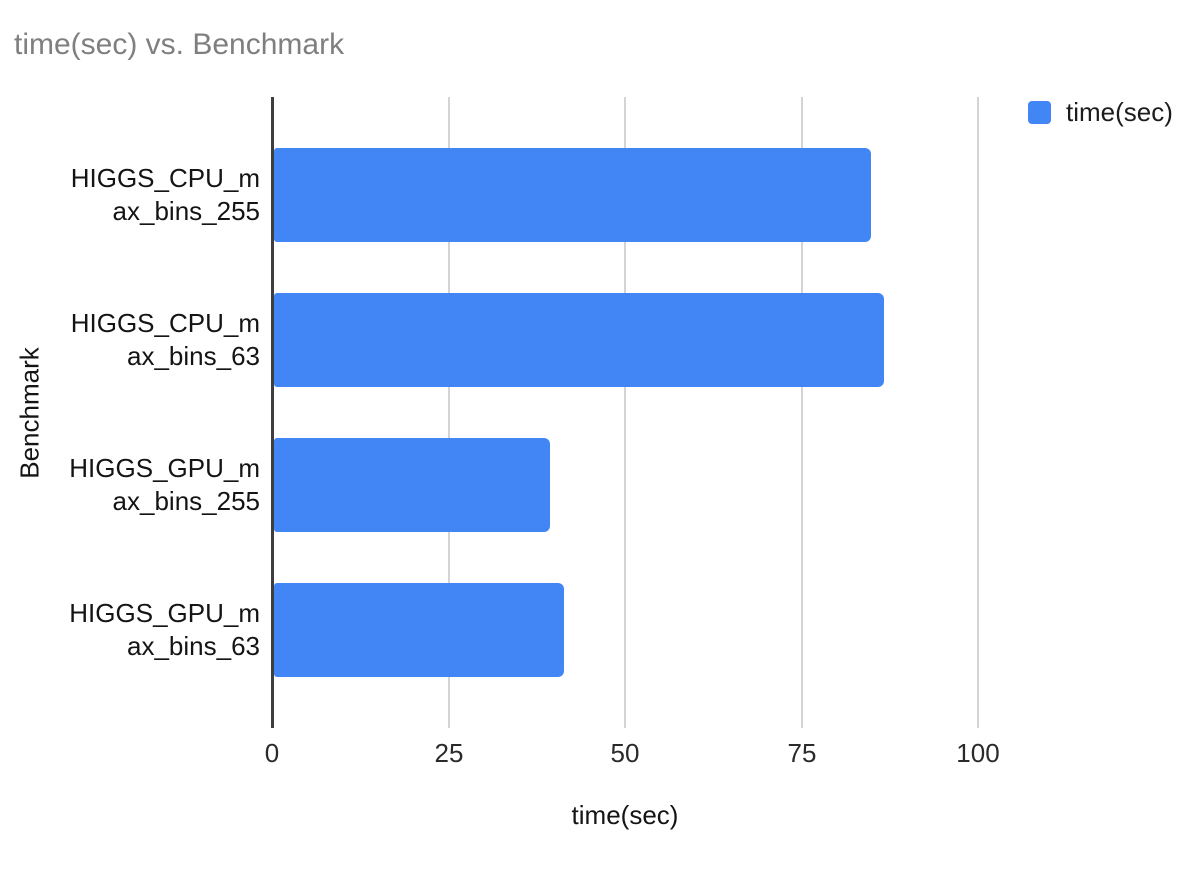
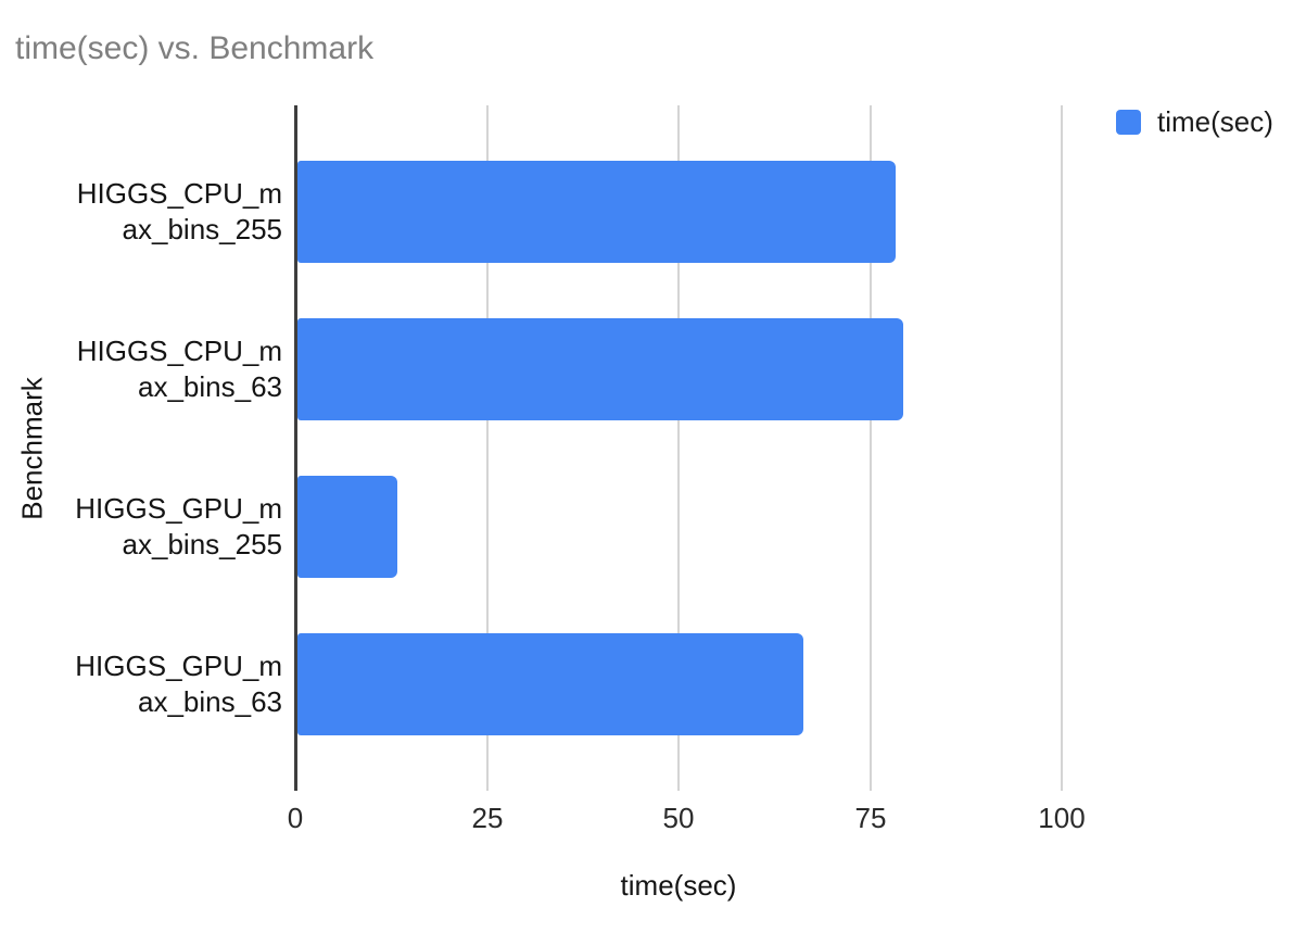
HIGGS_CPU_max_bins_255: 85 -> 78
HIGGS_CPU_max_bins_63: 86 -> 79
HIGGS_GPU_max_bins_255: 39 -> 13
HIGGS_GPU_max_bins_63: 41 -> 66
